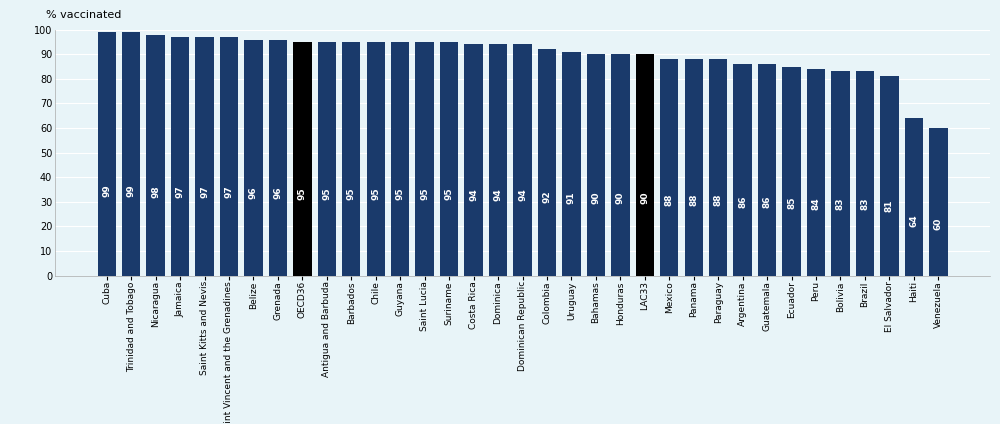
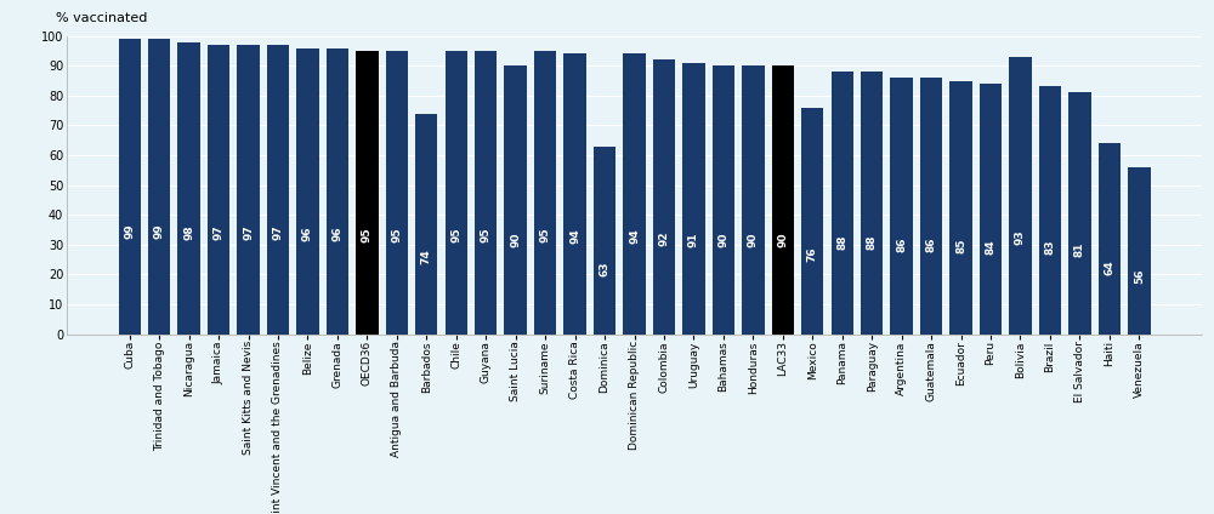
Barbados: 95 -> 74
Saint Lucia: 95 -> 90
Dominica: 94 -> 63
Mexico: 88 -> 76
Bolivia: 83 -> 93
Venezuela: 60 -> 56
